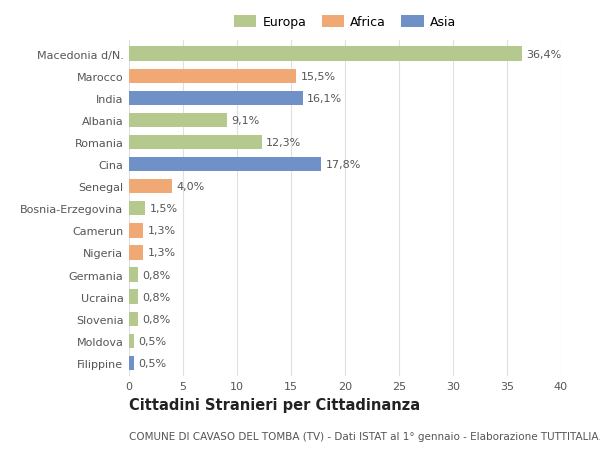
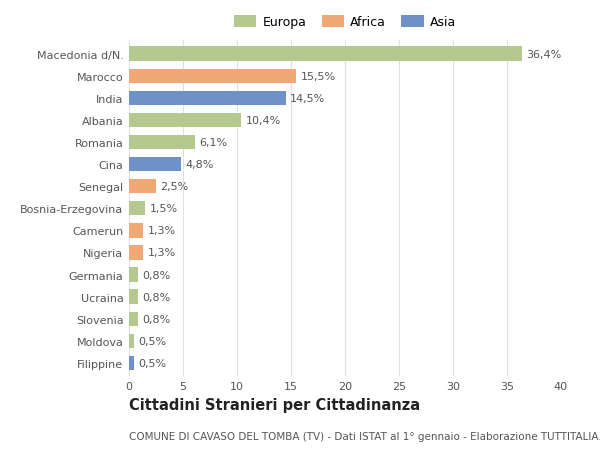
India: 16,1% -> 14,5%
Albania: 9,1% -> 10,4%
Romania: 12,3% -> 6,1%
Cina: 17,8% -> 4,8%
Senegal: 4,0% -> 2,5%
